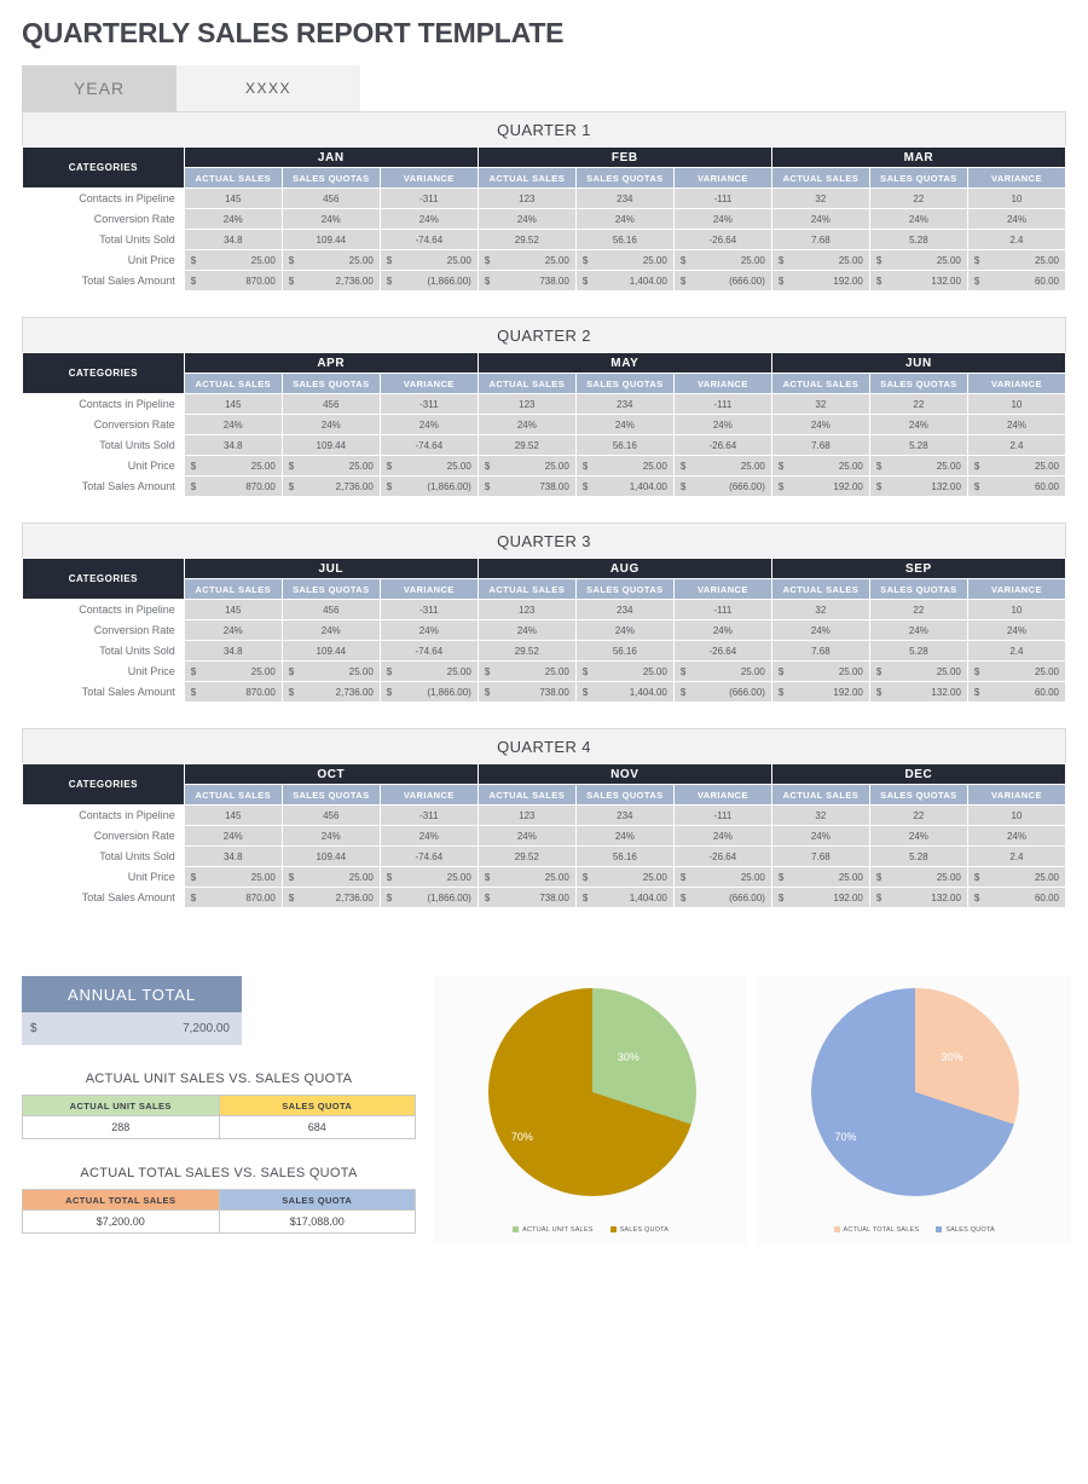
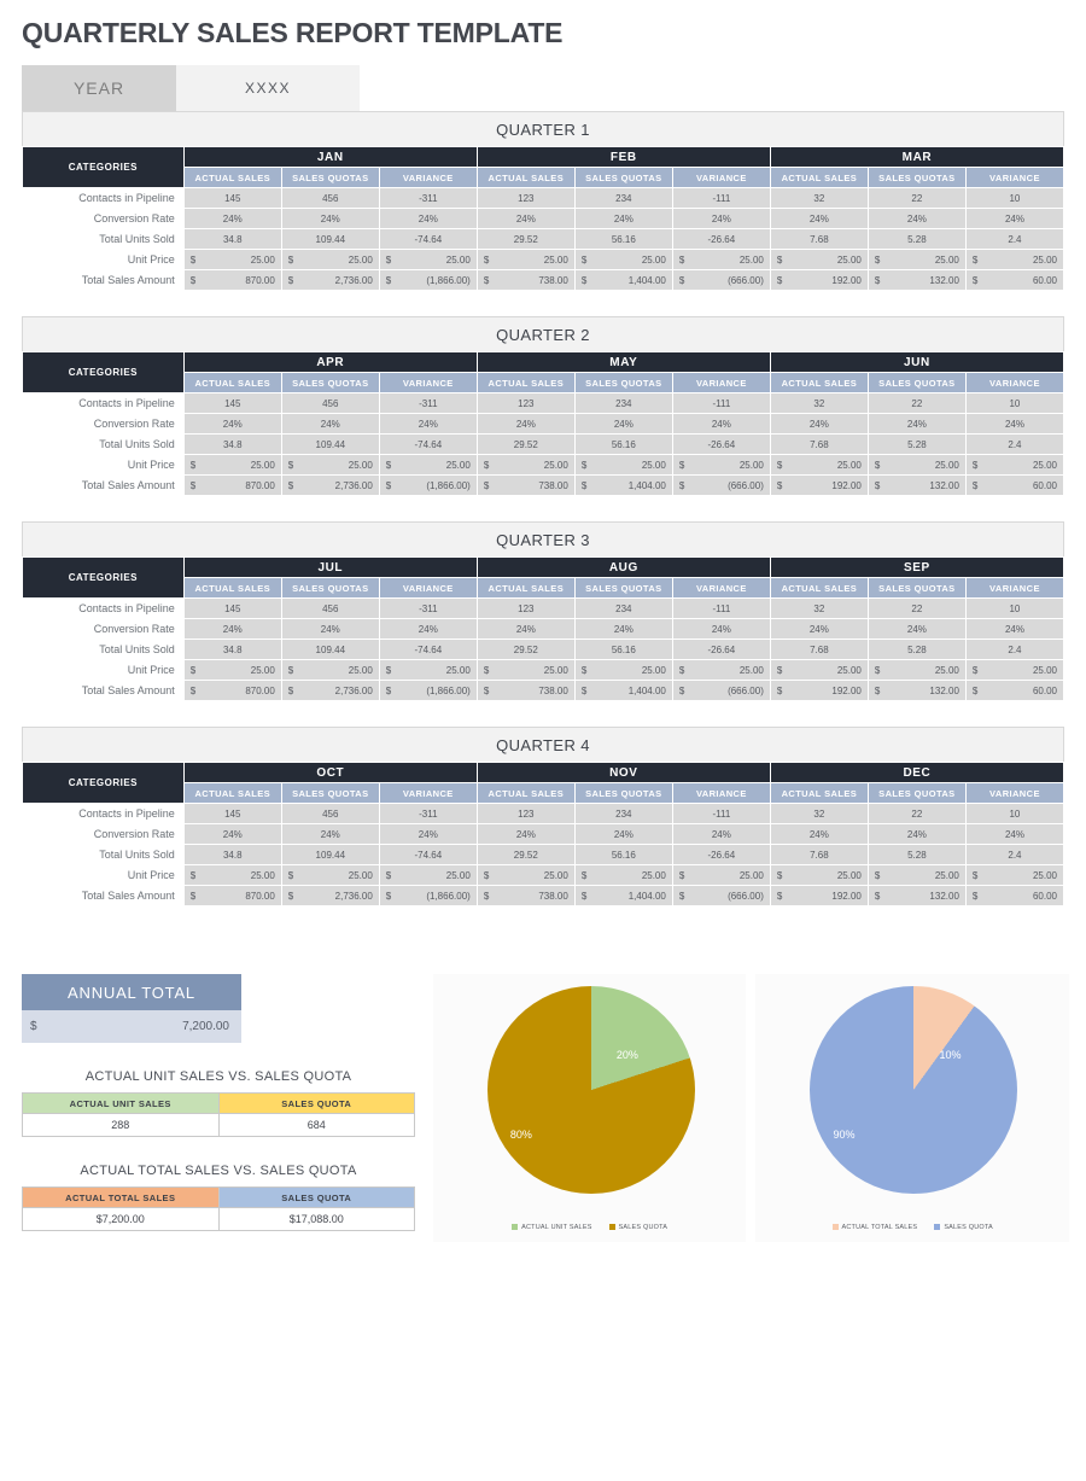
ACTUAL UNIT SALES VS. SALES QUOTA/ACTUAL UNIT SALES: 30% -> 20%
ACTUAL UNIT SALES VS. SALES QUOTA/SALES QUOTA: 70% -> 80%
ACTUAL TOTAL SALES VS. SALES QUOTA/ACTUAL TOTAL SALES: 30% -> 10%
ACTUAL TOTAL SALES VS. SALES QUOTA/SALES QUOTA: 70% -> 90%
